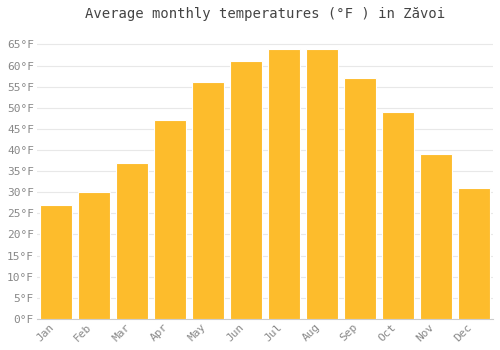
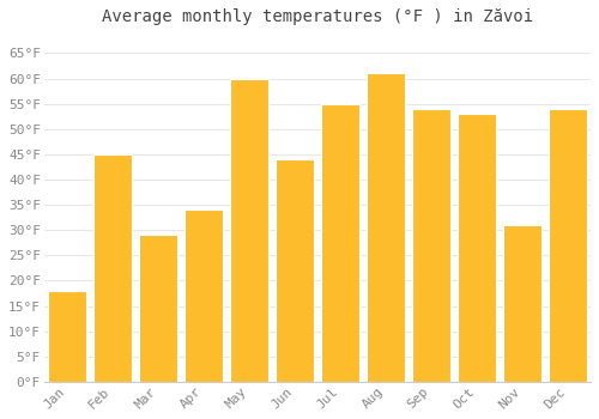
Jan: 27°F -> 18°F
Feb: 30°F -> 45°F
Mar: 37°F -> 29°F
Apr: 47°F -> 34°F
May: 56°F -> 60°F
Jun: 61°F -> 44°F
Jul: 64°F -> 55°F
Aug: 64°F -> 61°F
Sep: 57°F -> 54°F
Oct: 49°F -> 53°F
Nov: 39°F -> 31°F
Dec: 31°F -> 54°F
